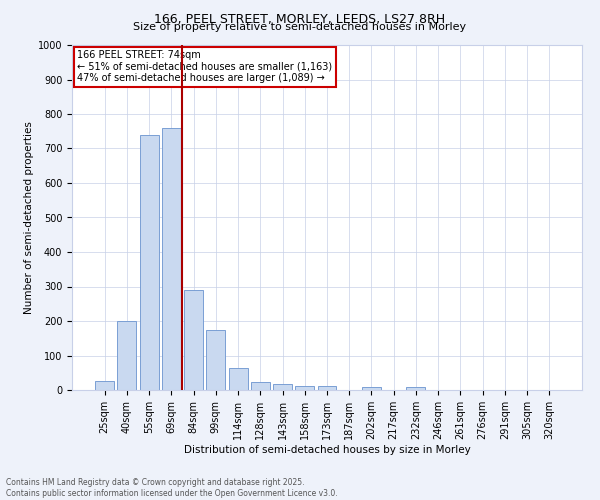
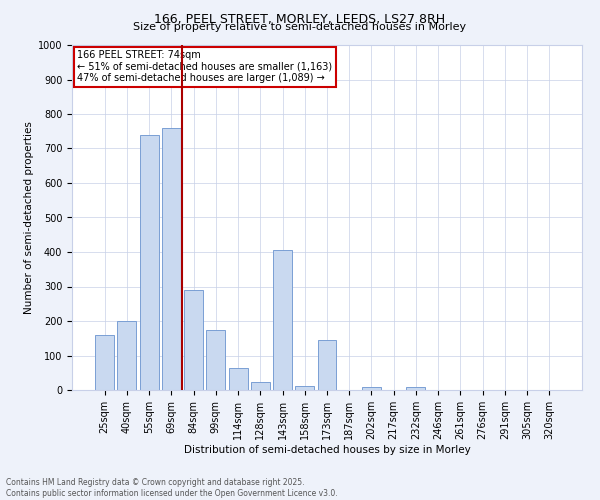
25sqm: 25 -> 160
143sqm: 18 -> 405
173sqm: 13 -> 145
